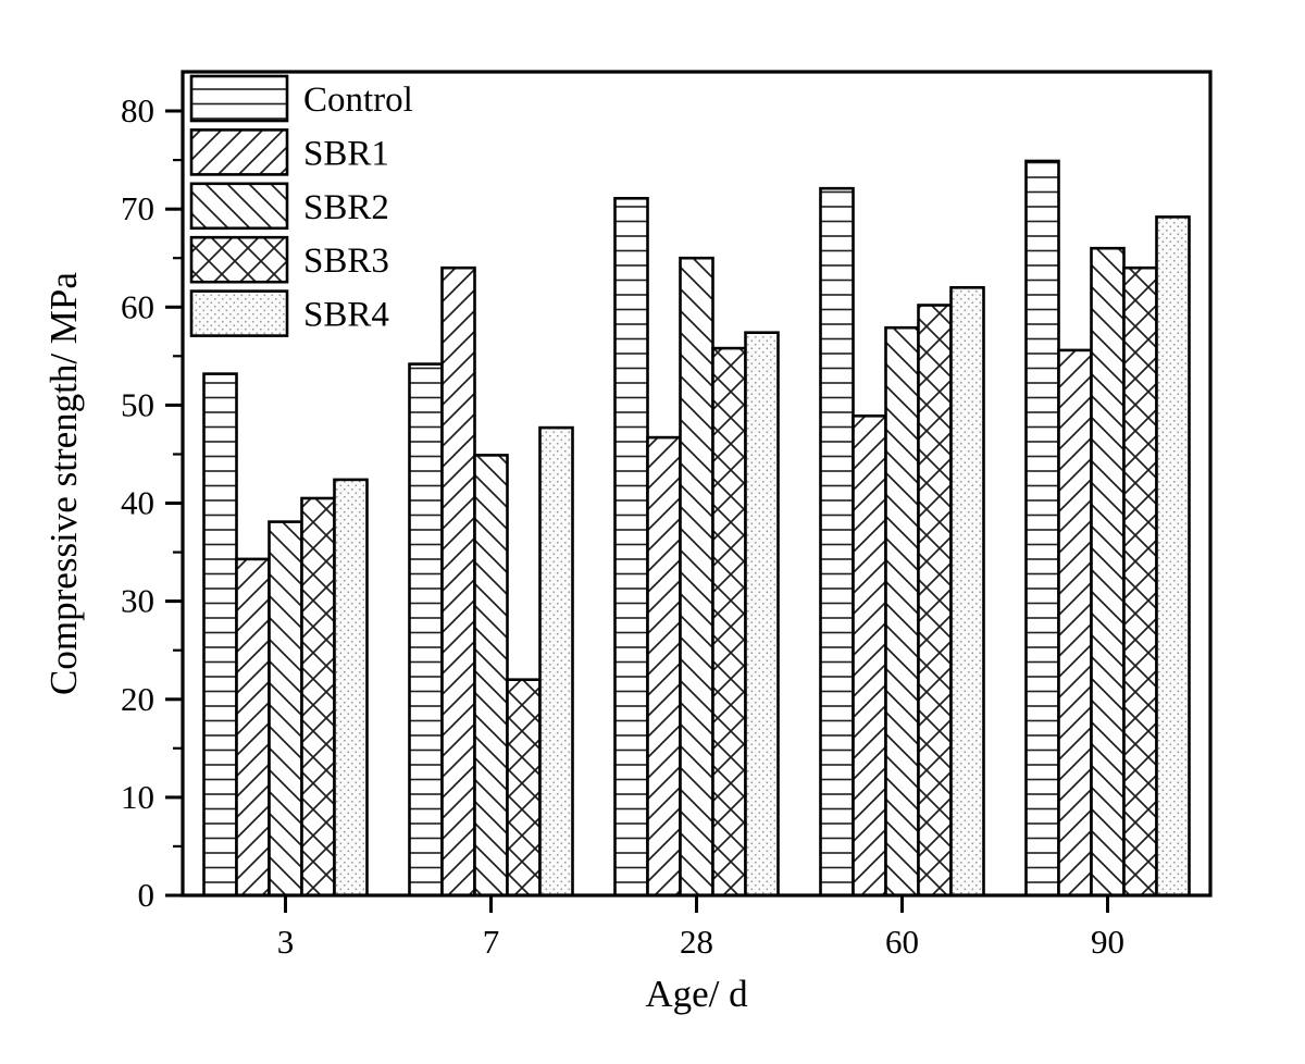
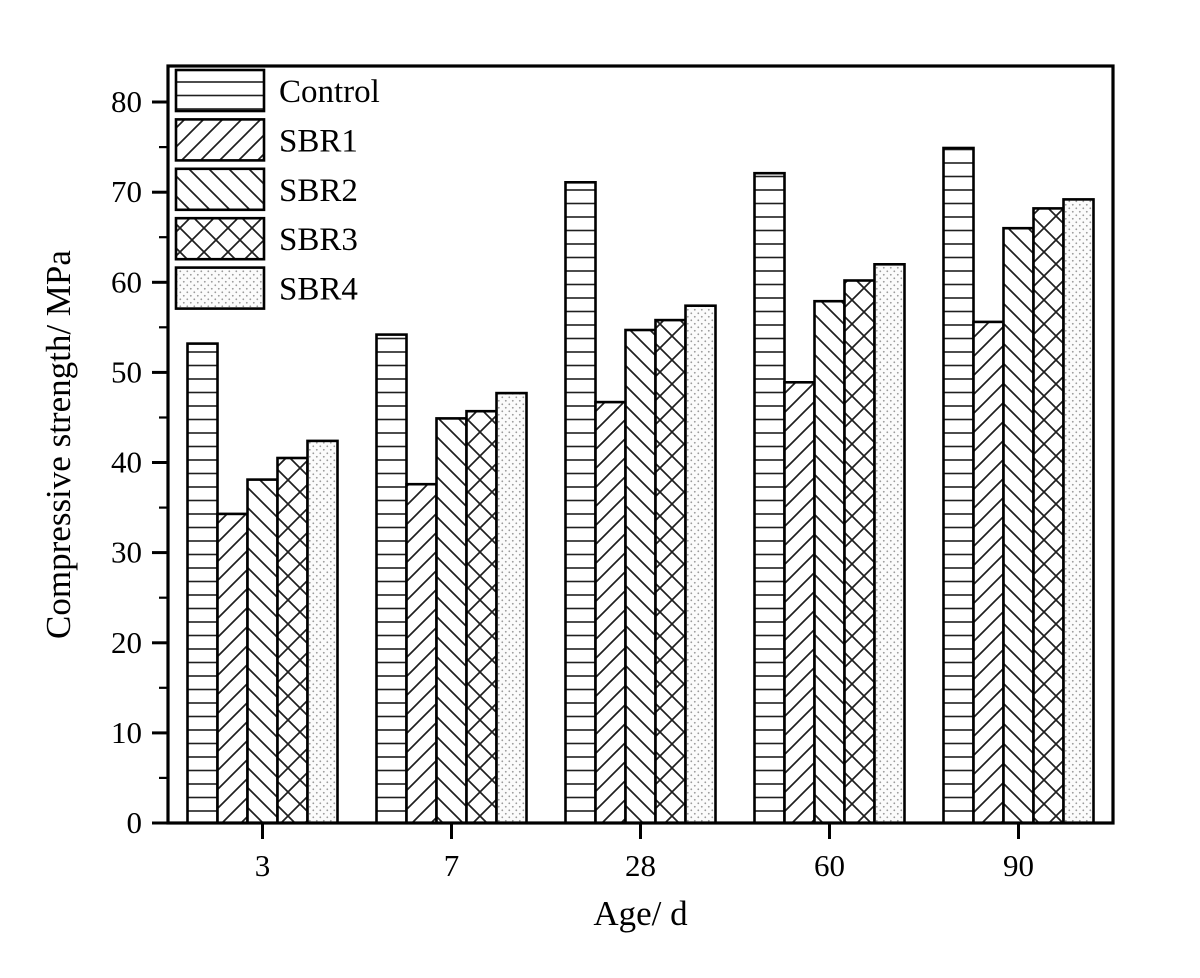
SBR1/7: 64 -> 38
SBR3/7: 22 -> 46
SBR2/28: 65 -> 55
SBR3/90: 64 -> 68
